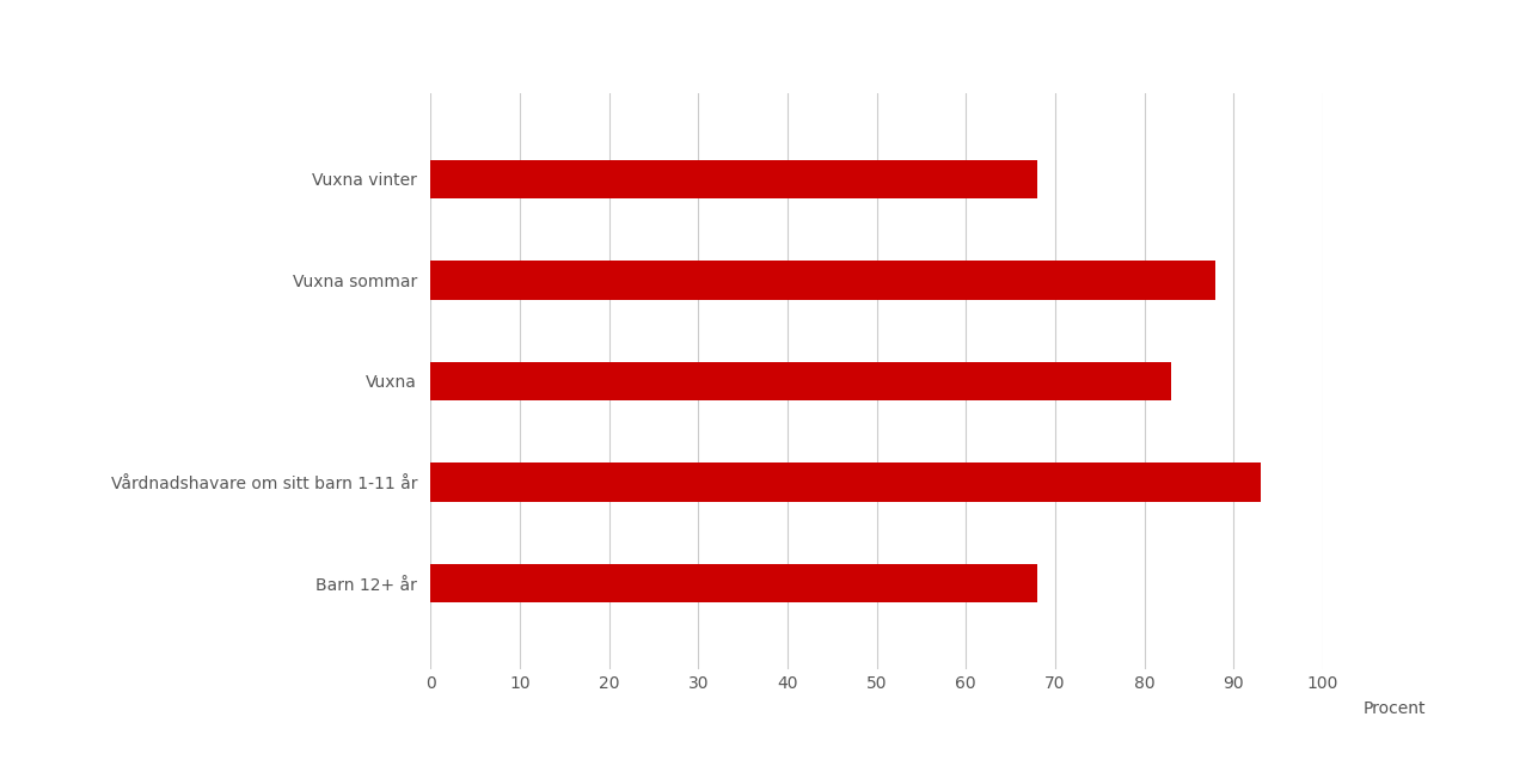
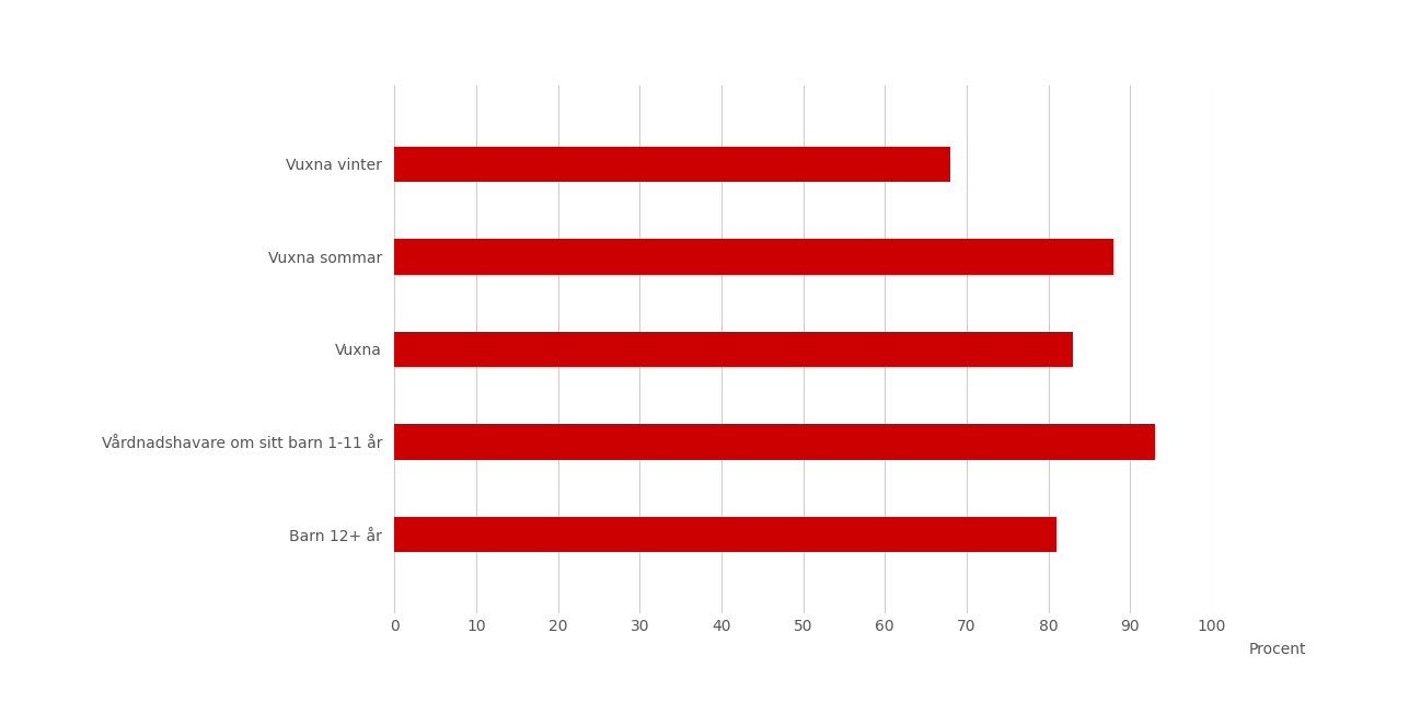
Barn 12+ år: 68 -> 81
